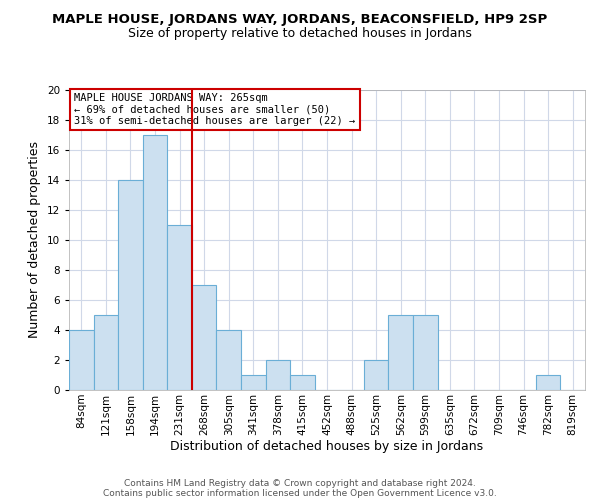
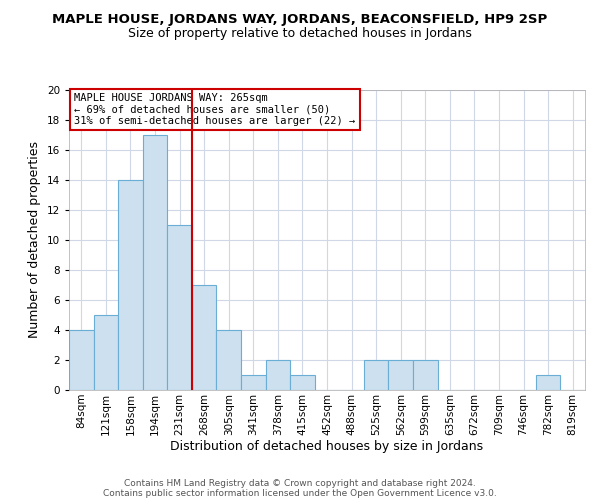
562sqm: 5 -> 2
599sqm: 5 -> 2
